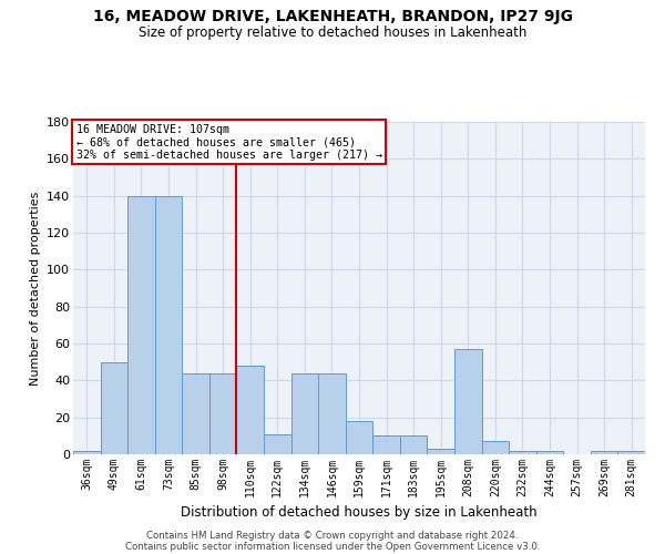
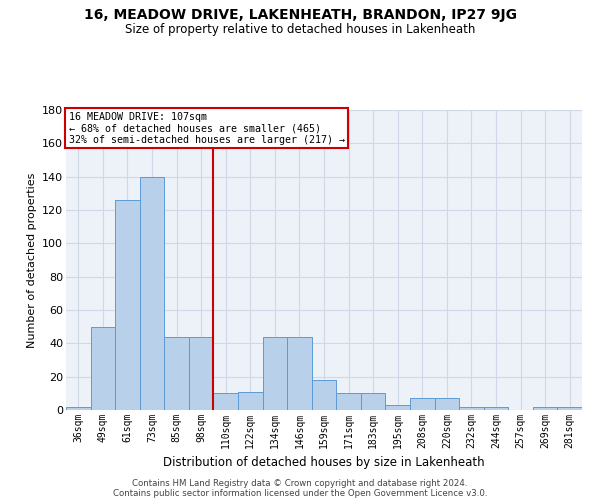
61sqm: 140 -> 126
110sqm: 48 -> 10
208sqm: 57 -> 7
